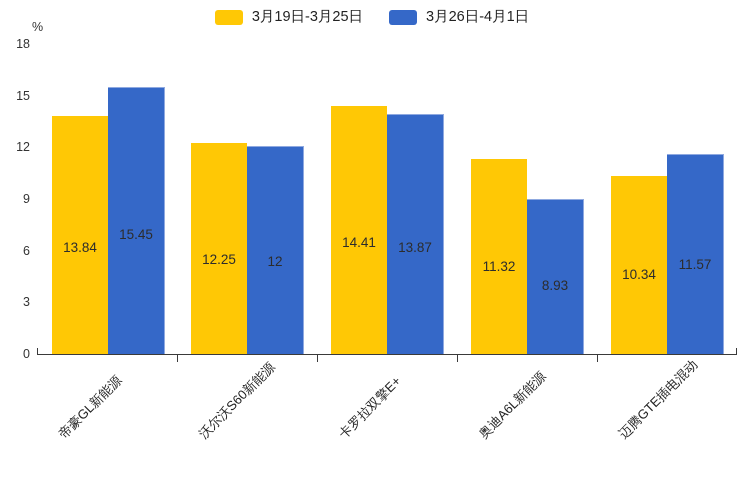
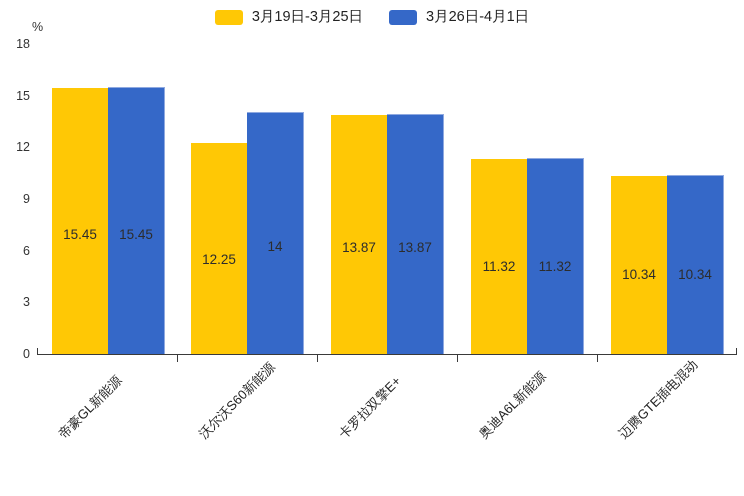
3月19日-3月25日/帝豪GL新能源: 13.84 -> 15.45
3月26日-4月1日/沃尔沃S60新能源: 12 -> 14
3月19日-3月25日/卡罗拉双擎E+: 14.41 -> 13.87
3月26日-4月1日/奥迪A6L新能源: 8.93 -> 11.32
3月26日-4月1日/迈腾GTE插电混动: 11.57 -> 10.34
